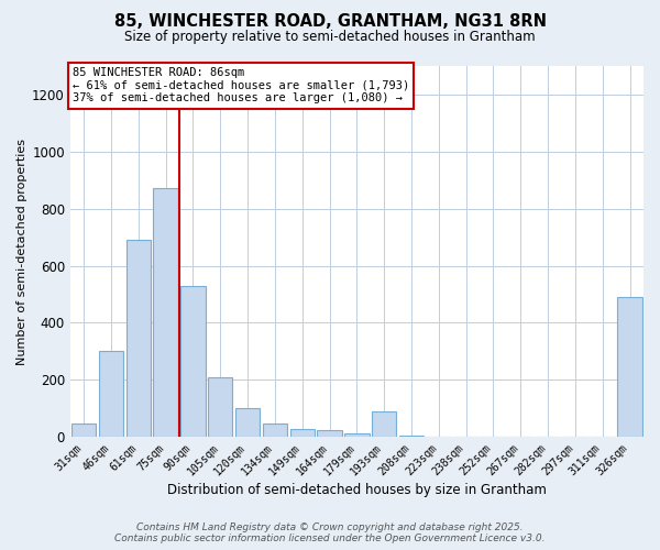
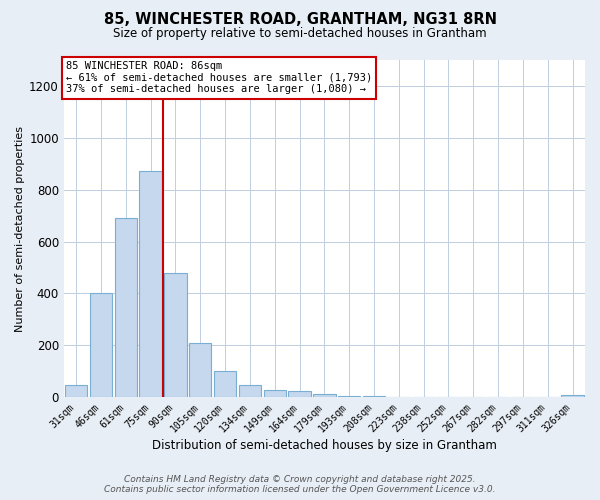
46sqm: 300 -> 400
90sqm: 530 -> 480
193sqm: 90 -> 5
326sqm: 490 -> 8
